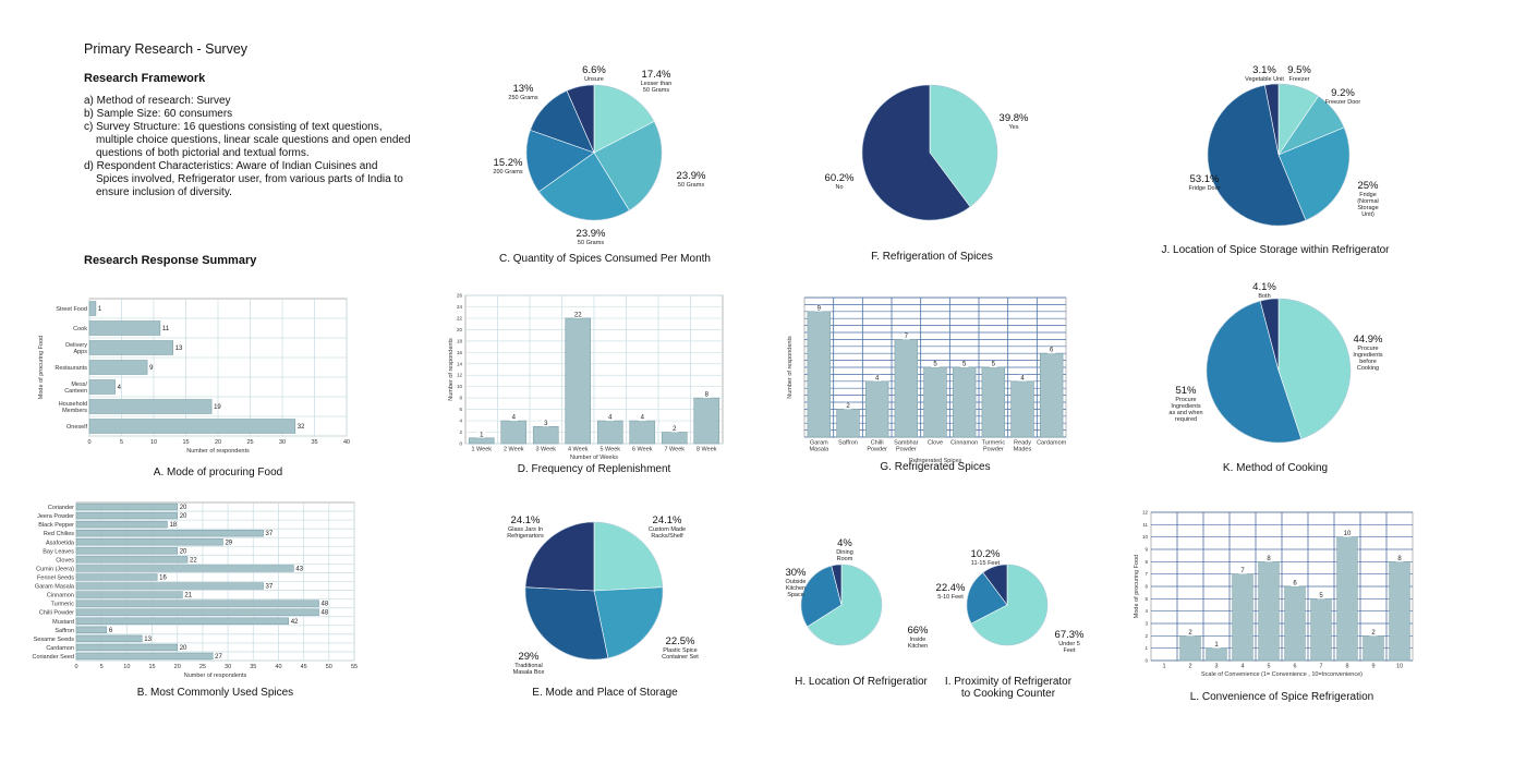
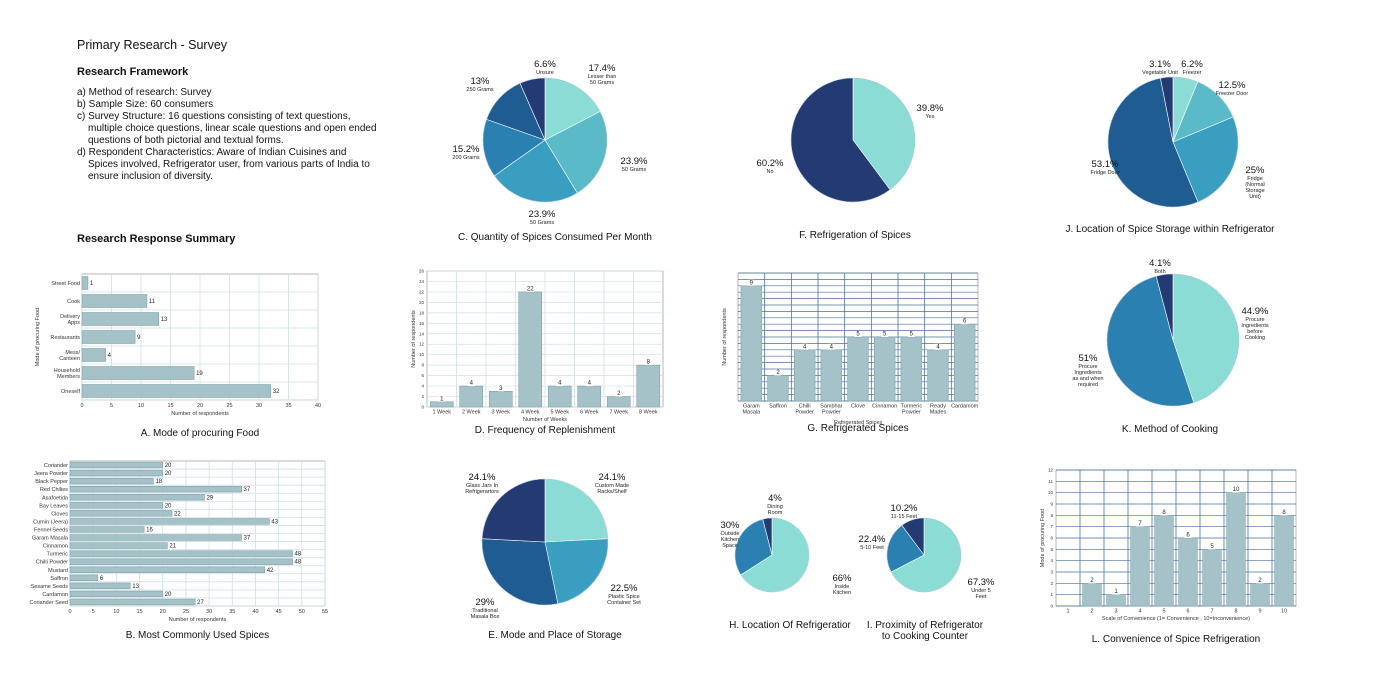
G. Refrigerated Spices/Sambhar Powder: 7 -> 4
J. Location of Spice Storage within Refrigerator/Freezer: 9.5% -> 6.2%
J. Location of Spice Storage within Refrigerator/Freezer Door: 9.2% -> 12.5%
